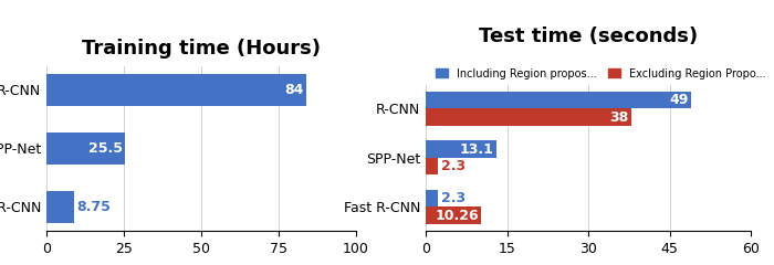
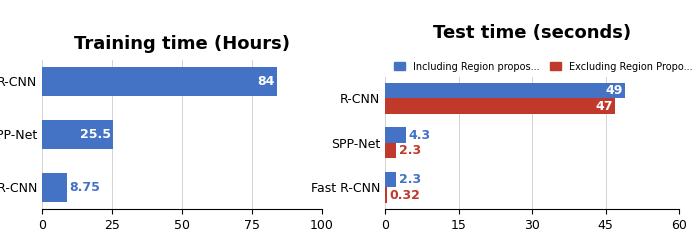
Test time (seconds)/Excluding Region Propo.../R-CNN: 38 -> 47
Test time (seconds)/Including Region propos.../SPP-Net: 13.1 -> 4.3
Test time (seconds)/Excluding Region Propo.../Fast R-CNN: 10.26 -> 0.32
